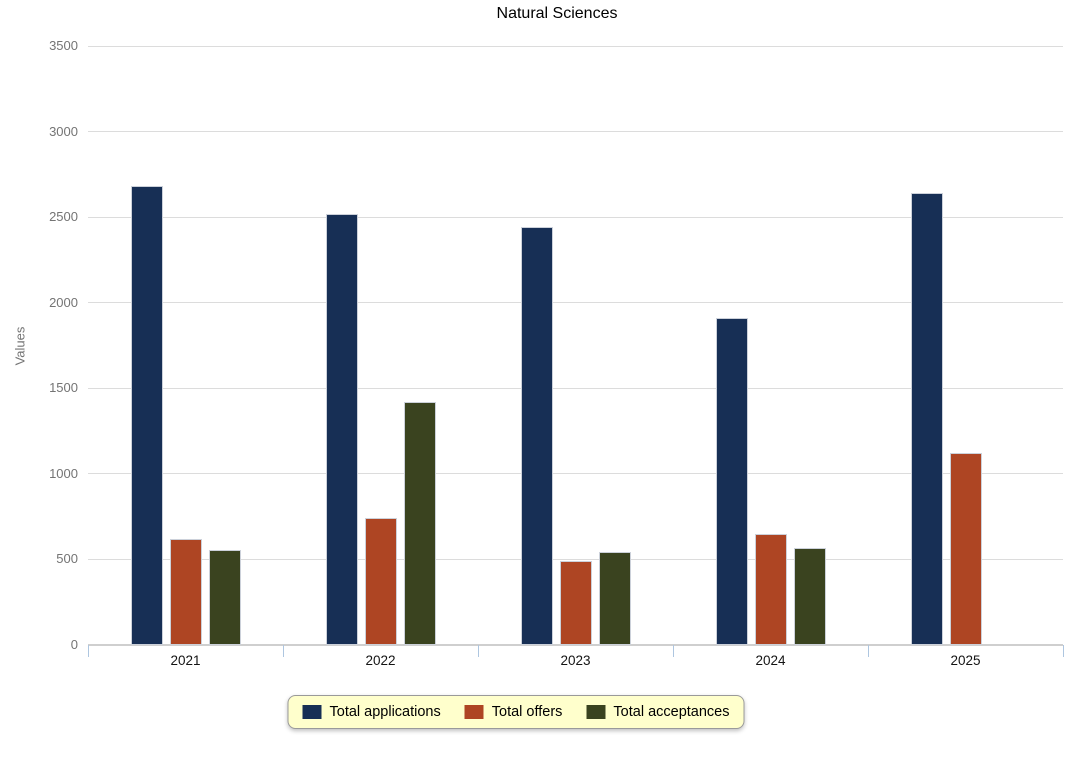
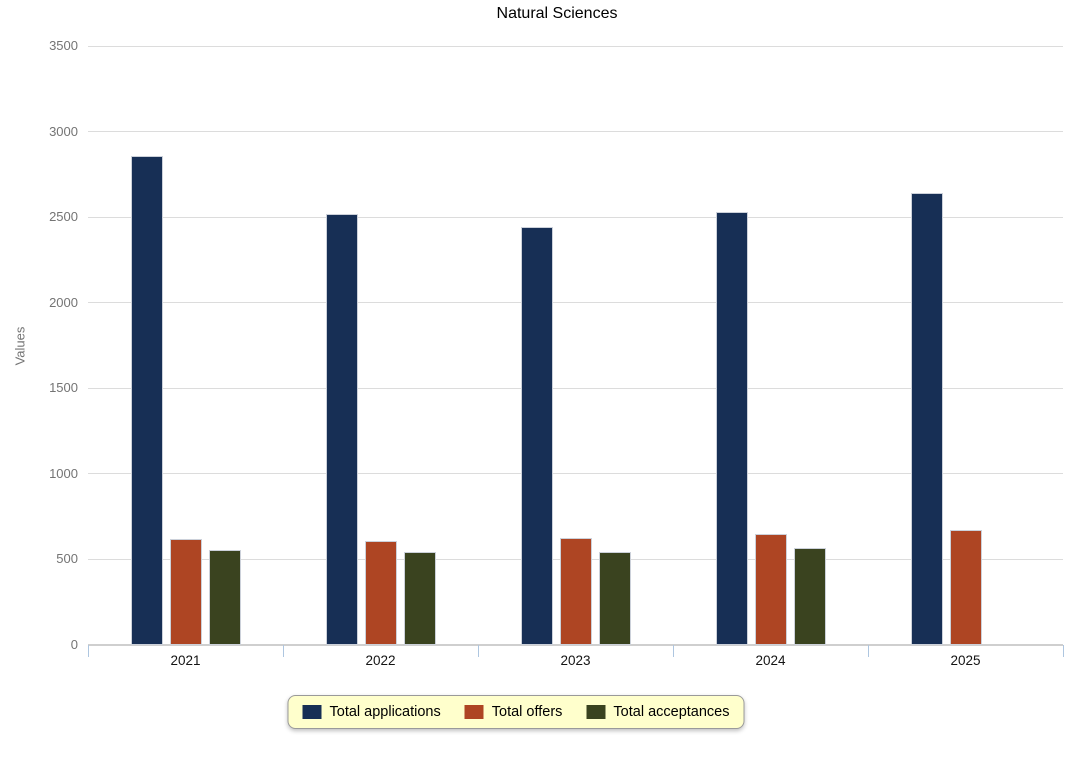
Total applications/2021: 2680 -> 2860
Total offers/2022: 740 -> 610
Total acceptances/2022: 1420 -> 540
Total offers/2023: 490 -> 620
Total applications/2024: 1910 -> 2530
Total offers/2025: 1120 -> 670
